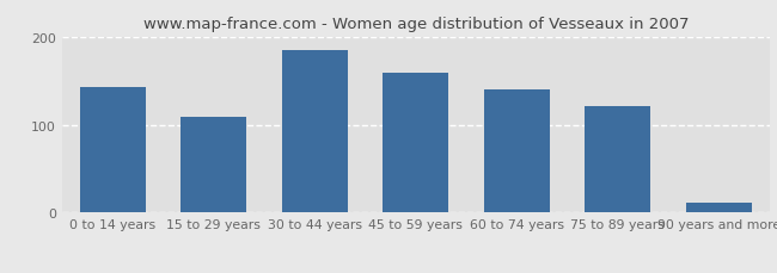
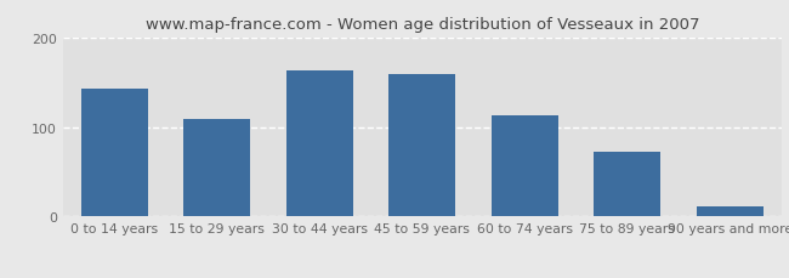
30 to 44 years: 186 -> 163
60 to 74 years: 140 -> 113
75 to 89 years: 122 -> 72
